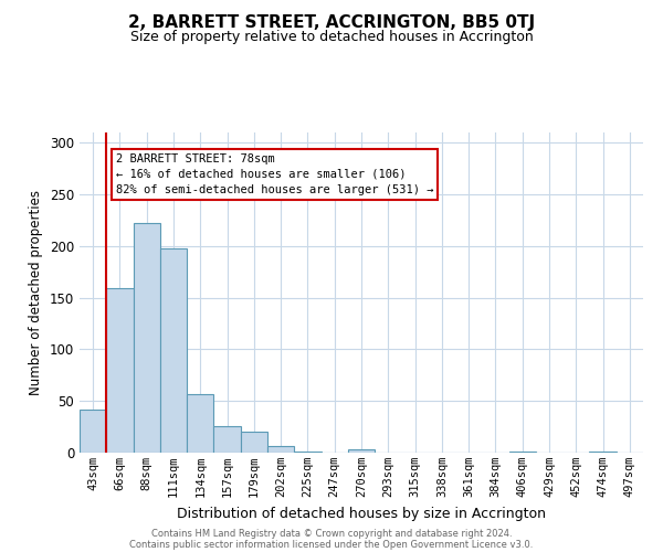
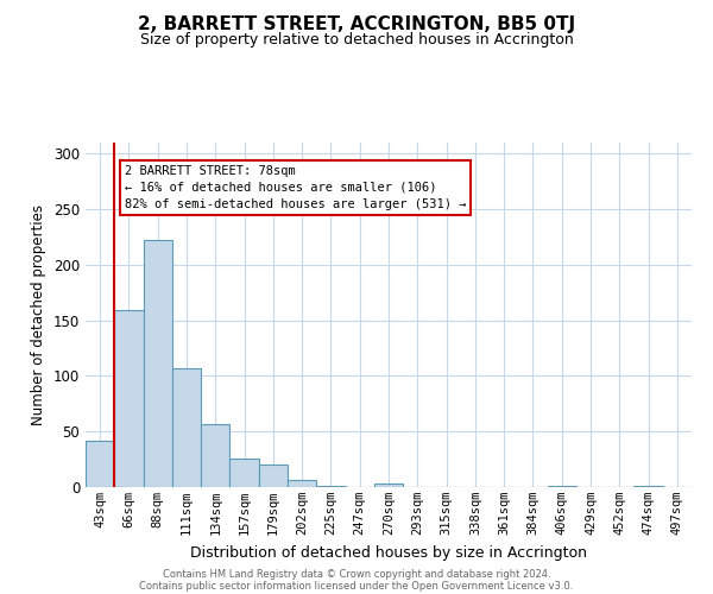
111sqm: 198 -> 107
